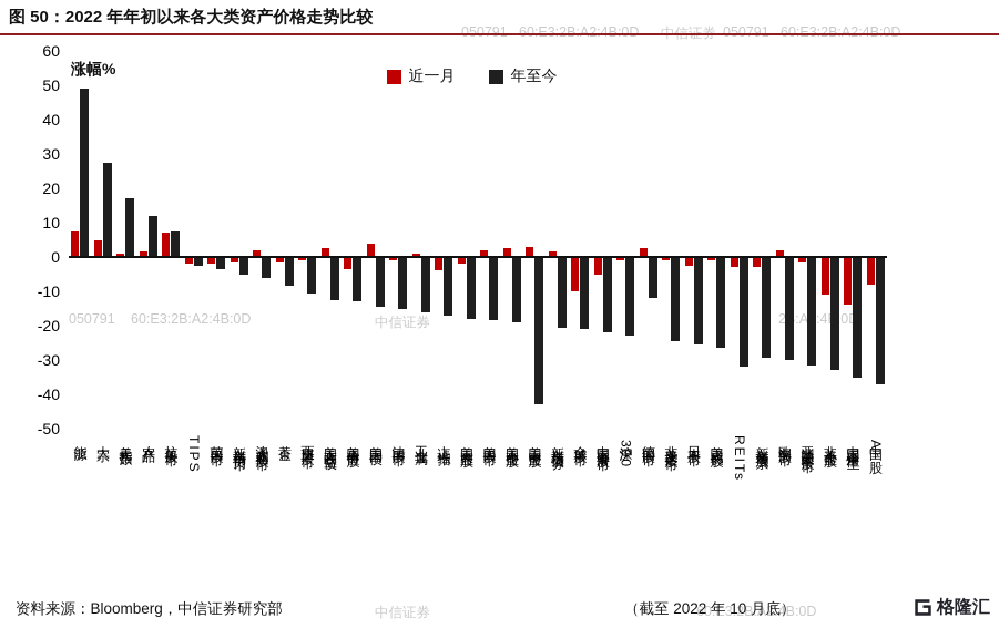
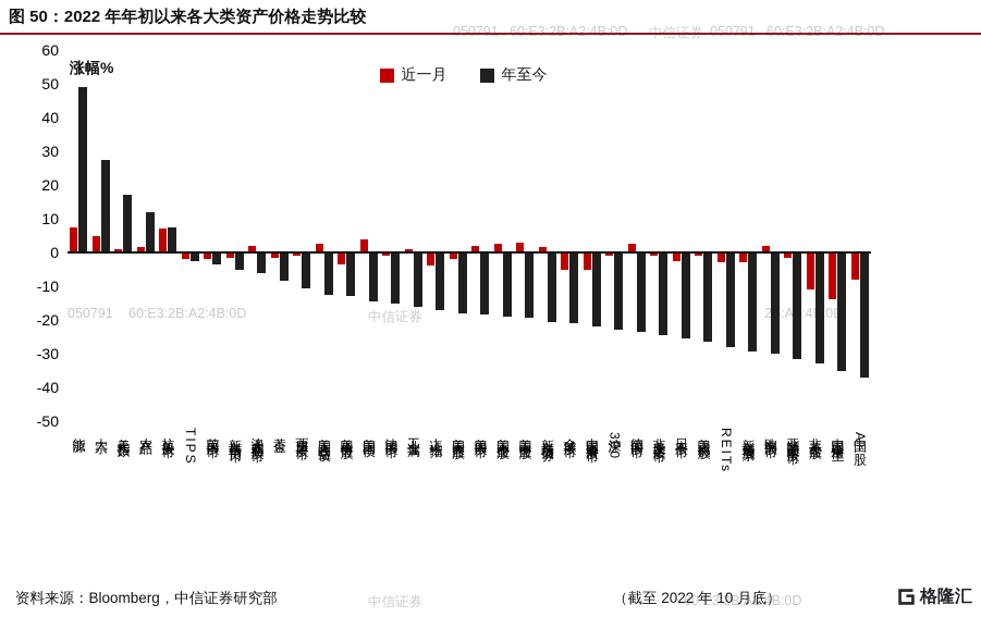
年至今/美国中盘股: -43 -> -20
近一月/全球股市: -10 -> -5
年至今/德国股市: -12 -> -24
年至今/REITs: -32 -> -28
